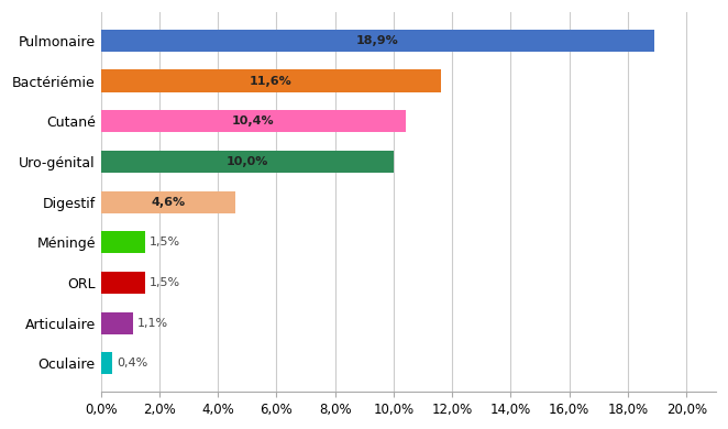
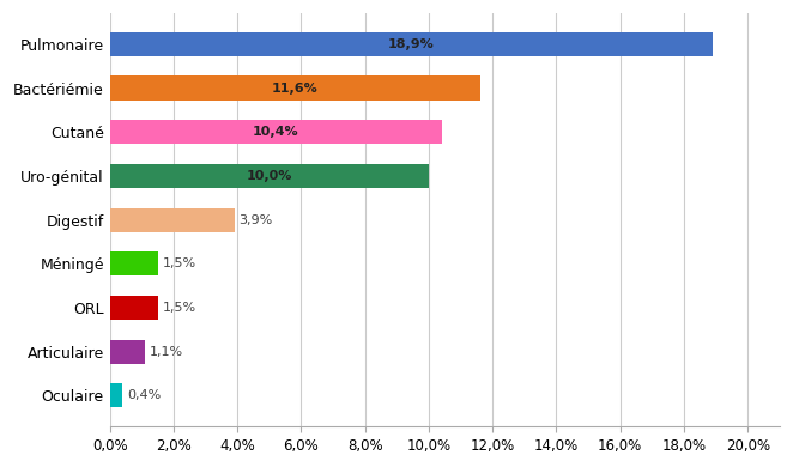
Digestif: 4,6% -> 3,9%
